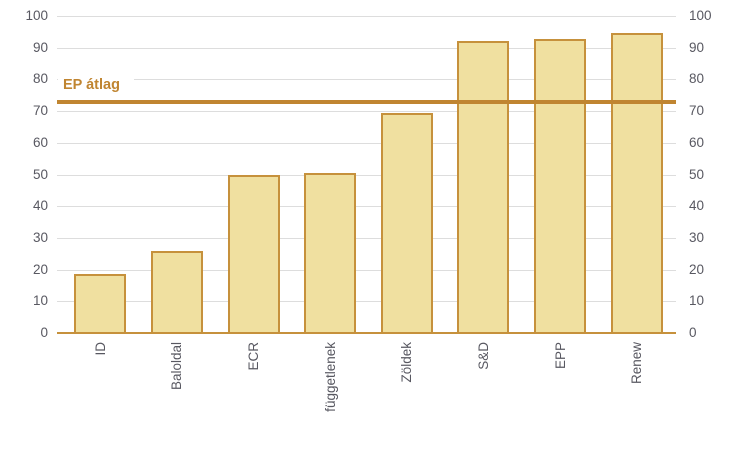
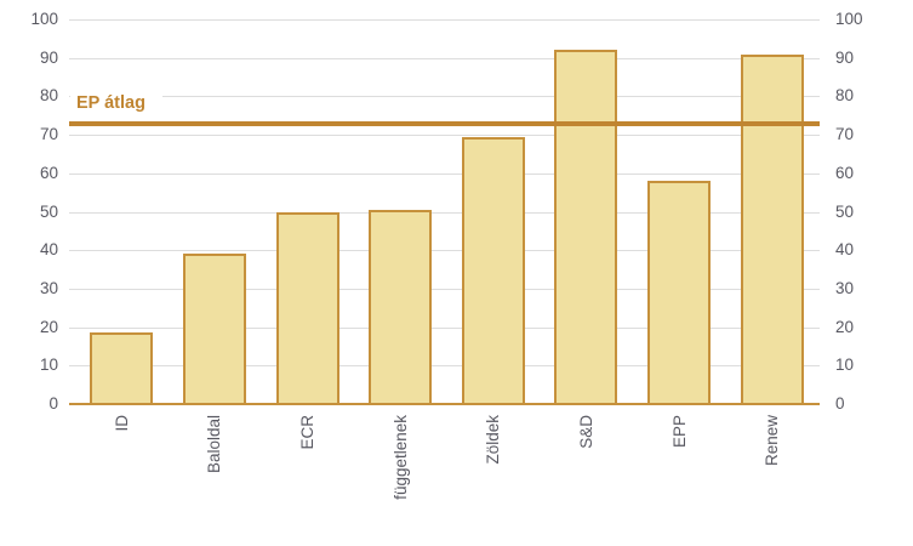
Baloldal: 26 -> 39
EPP: 93 -> 58
Renew: 94 -> 91
